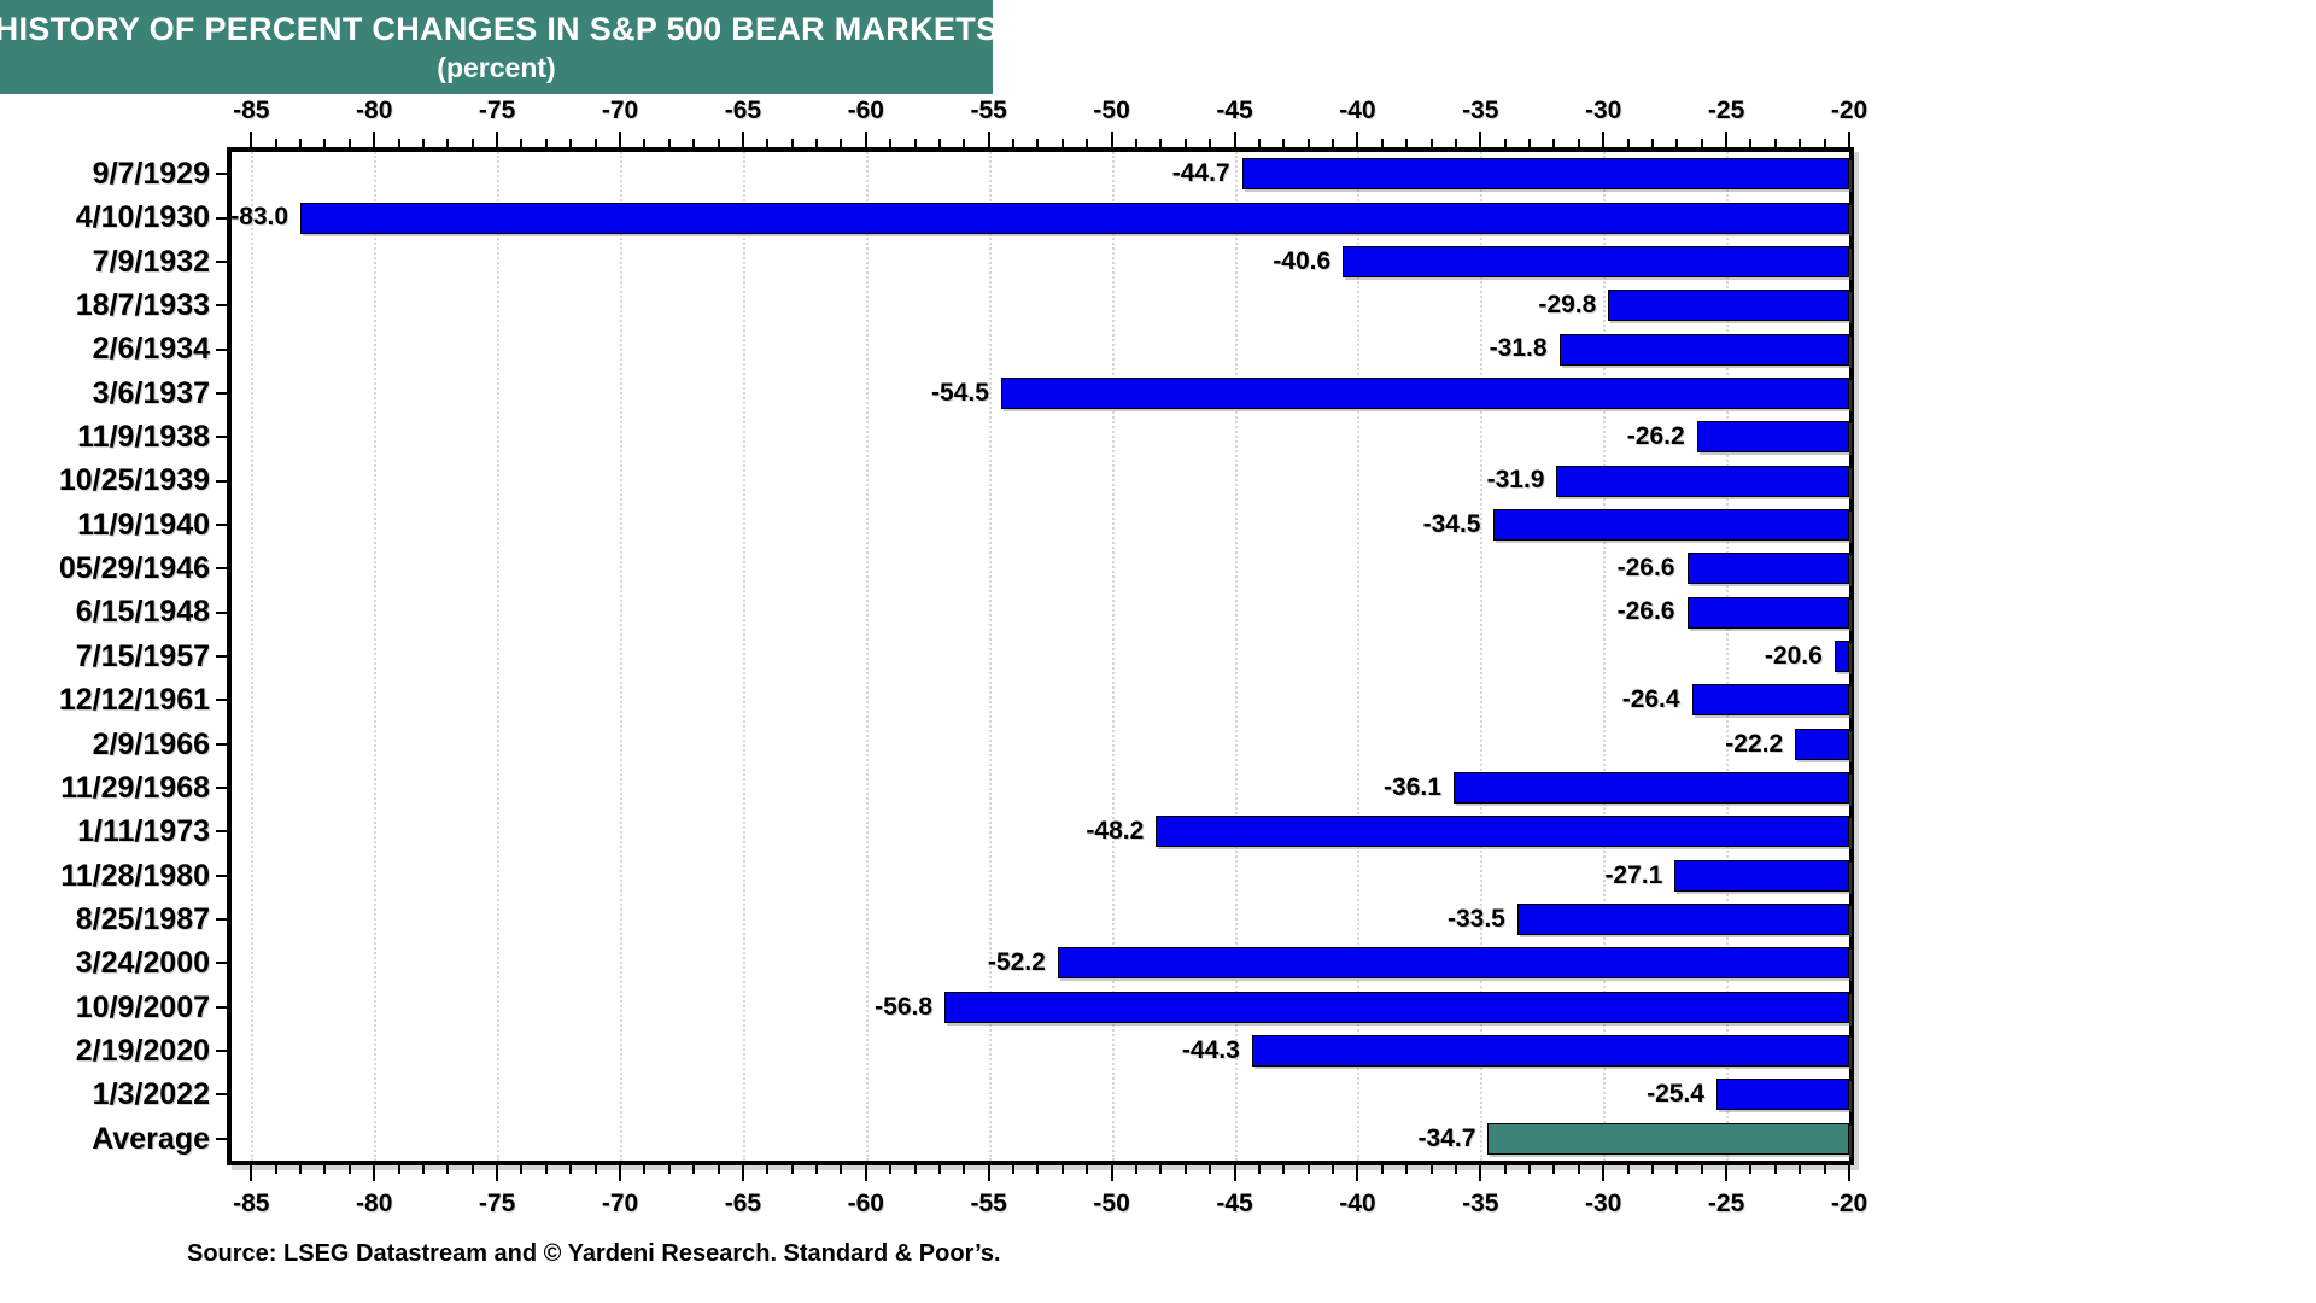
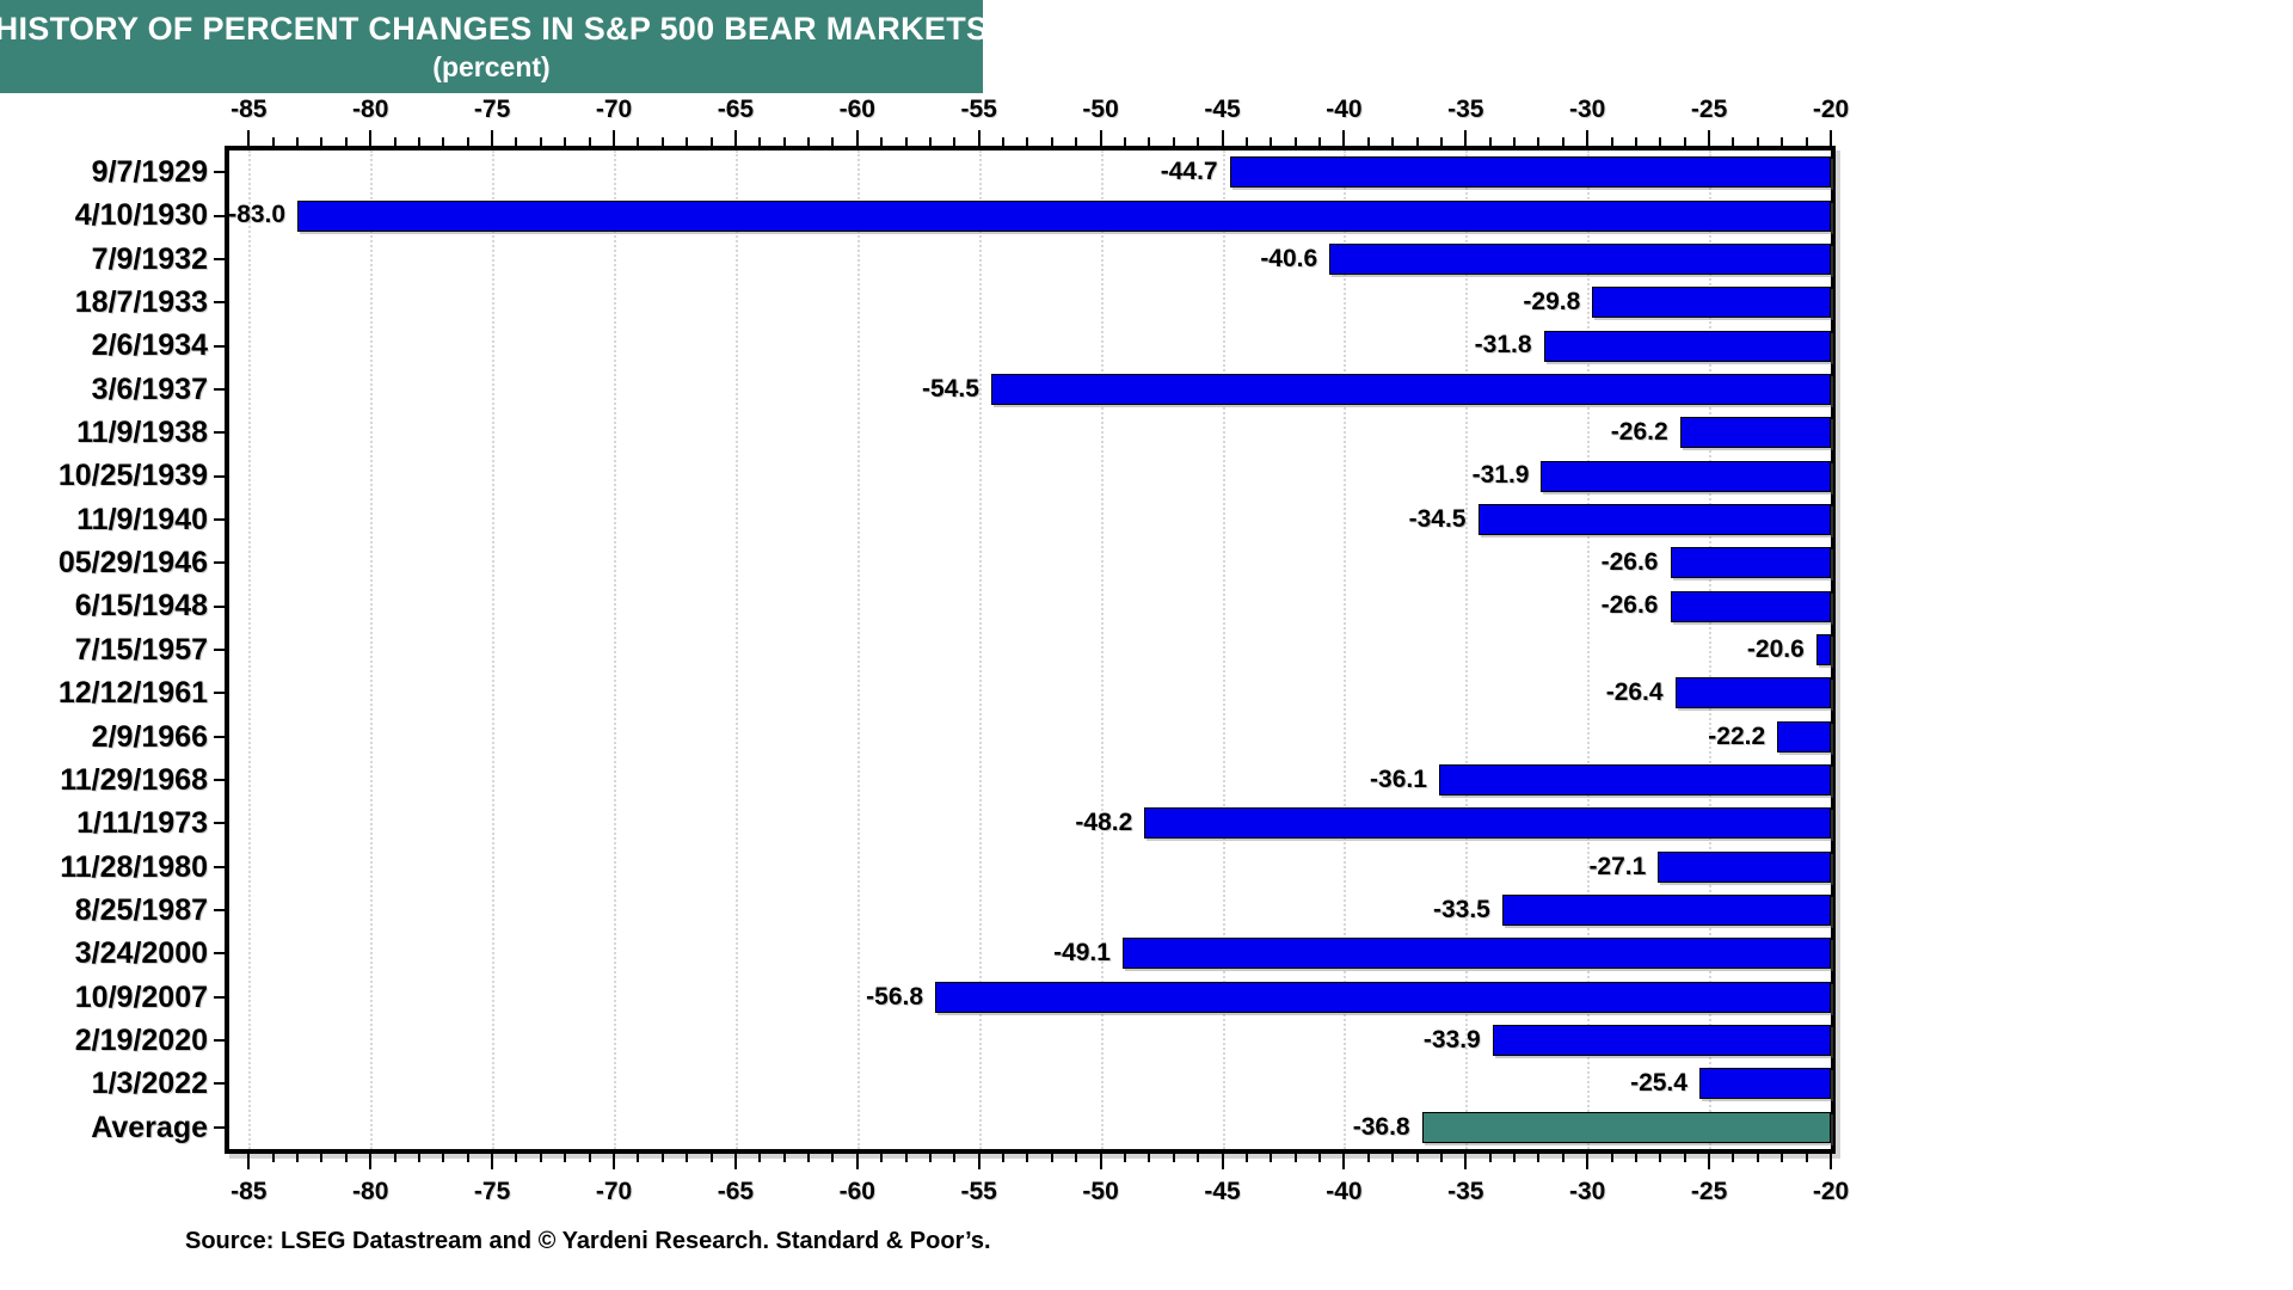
3/24/2000: -52.2 -> -49.1
2/19/2020: -44.3 -> -33.9
Average: -34.7 -> -36.8
